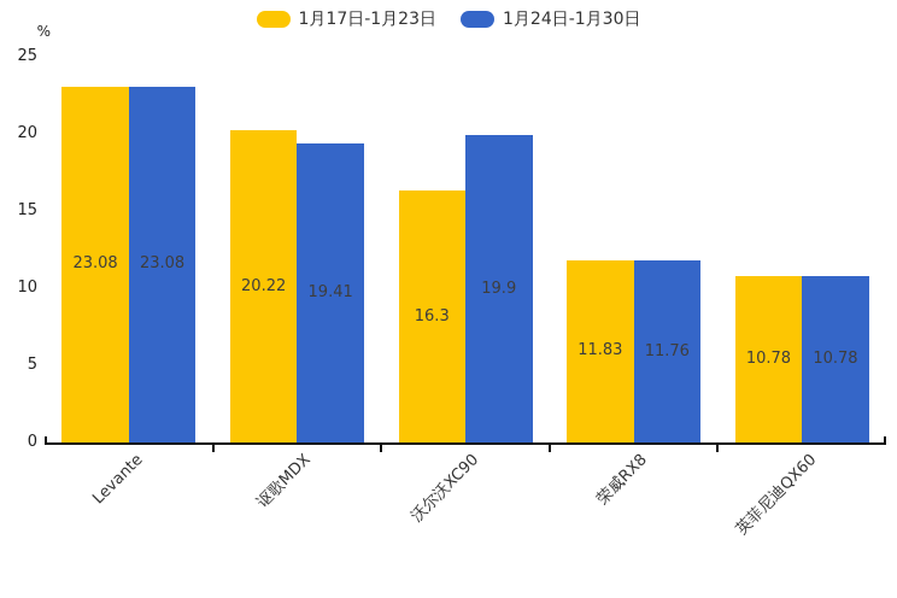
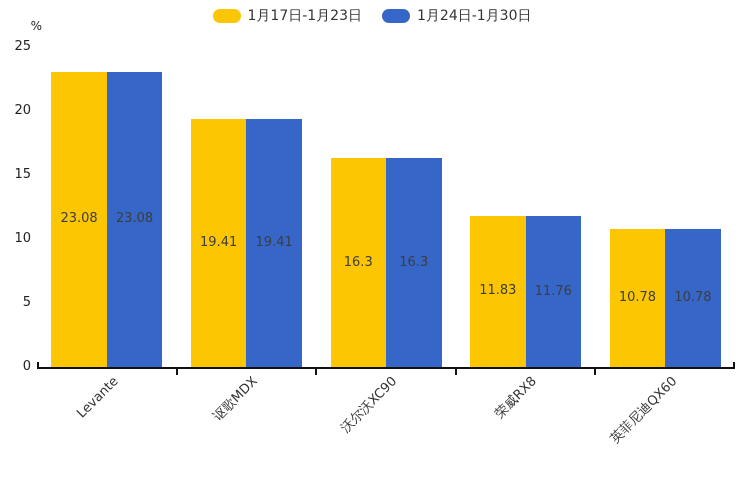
1月17日-1月23日/讴歌MDX: 20.22 -> 19.41
1月24日-1月30日/沃尔沃XC90: 19.9 -> 16.3
